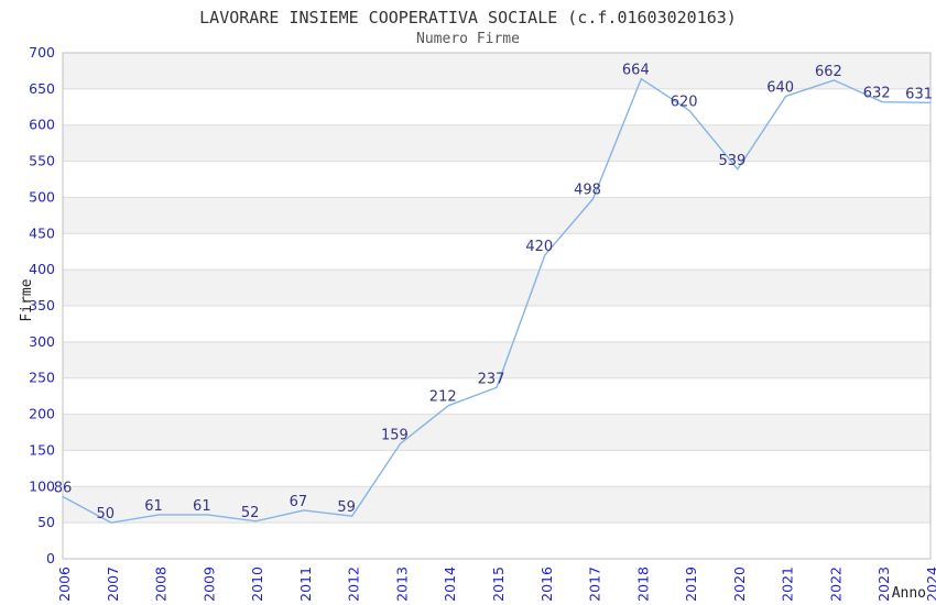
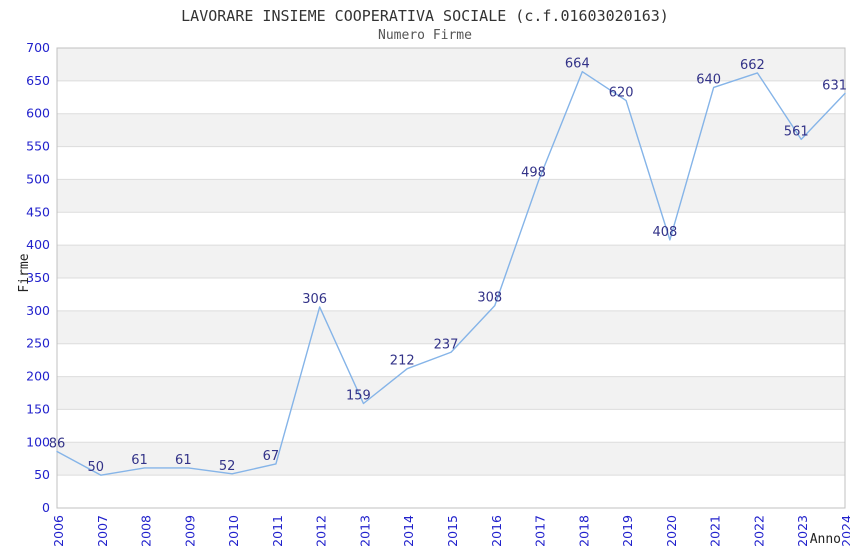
2012: 59 -> 306
2016: 420 -> 308
2020: 539 -> 408
2023: 632 -> 561
